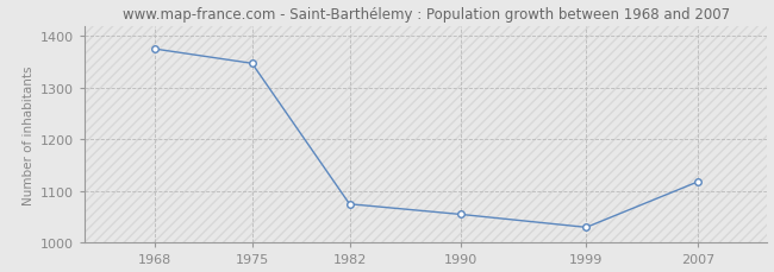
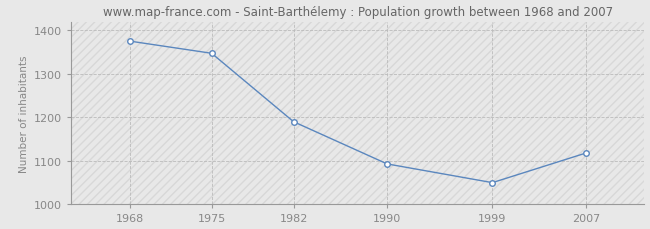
1982: 1075 -> 1190
1990: 1055 -> 1093
1999: 1030 -> 1050
